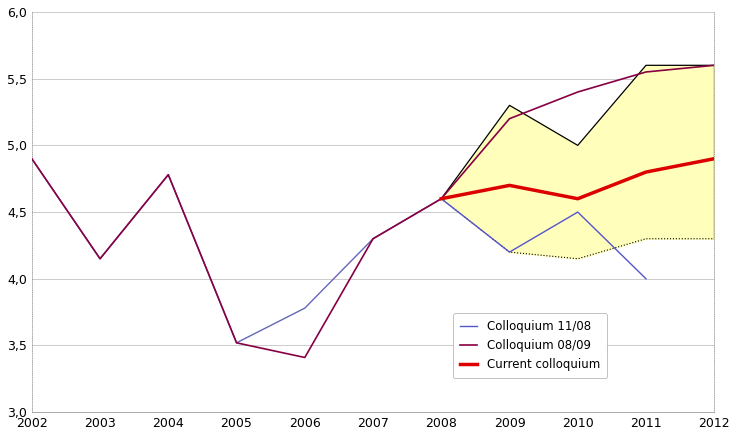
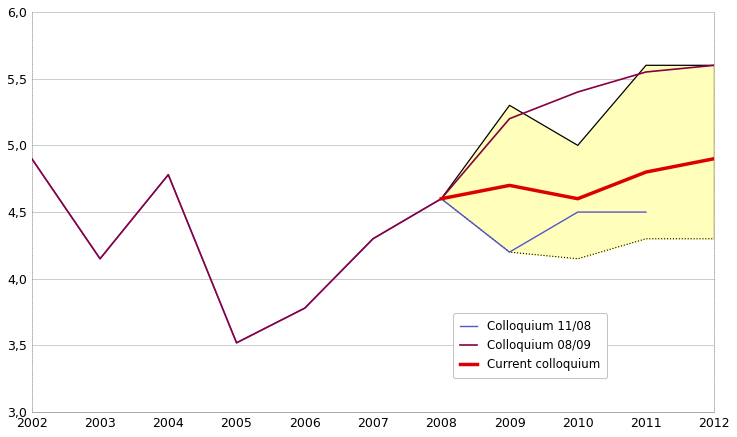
Colloquium 08/09/2006: 3,41 -> 3,78
Colloquium 11/08/2011: 4,0 -> 4,5
